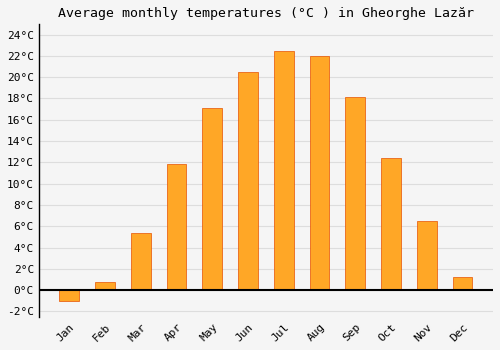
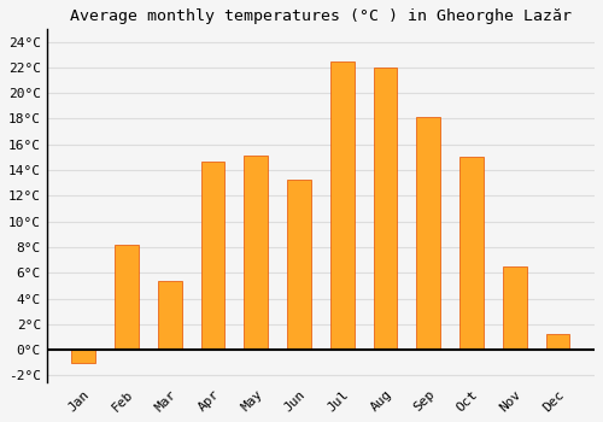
Feb: 0.8°C -> 8.2°C
Apr: 11.8°C -> 14.7°C
May: 17.1°C -> 15.1°C
Jun: 20.5°C -> 13.3°C
Oct: 12.4°C -> 15.0°C
